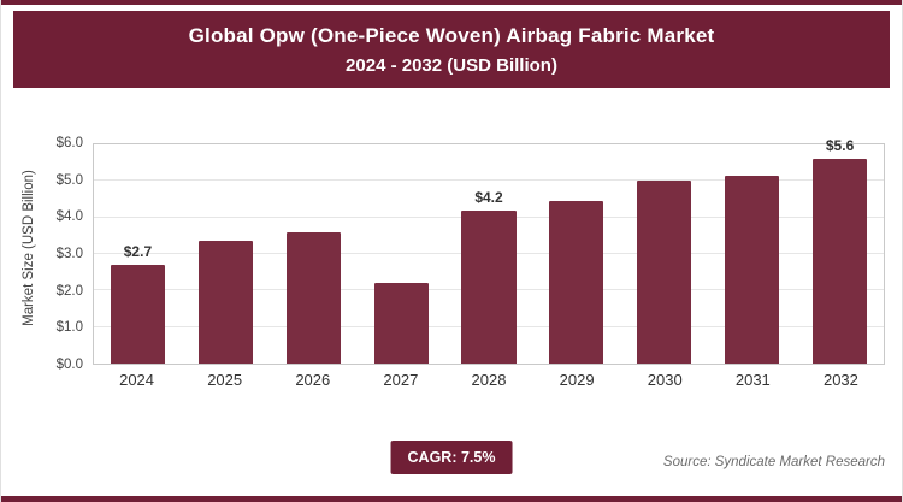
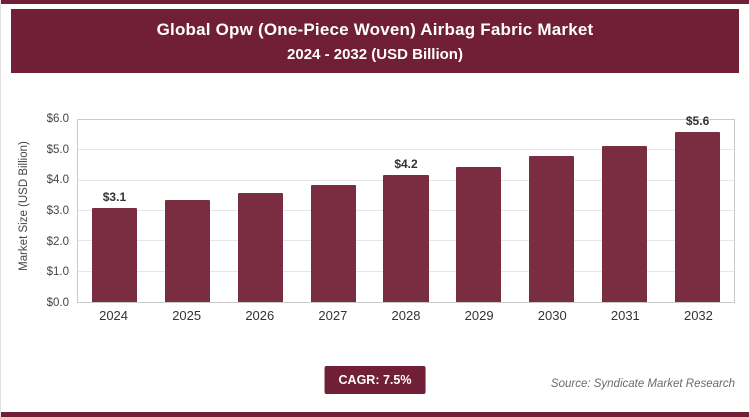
2024: $2.7 -> $3.1
2027: $2.2 -> $3.9
2030: $5.0 -> $4.8
